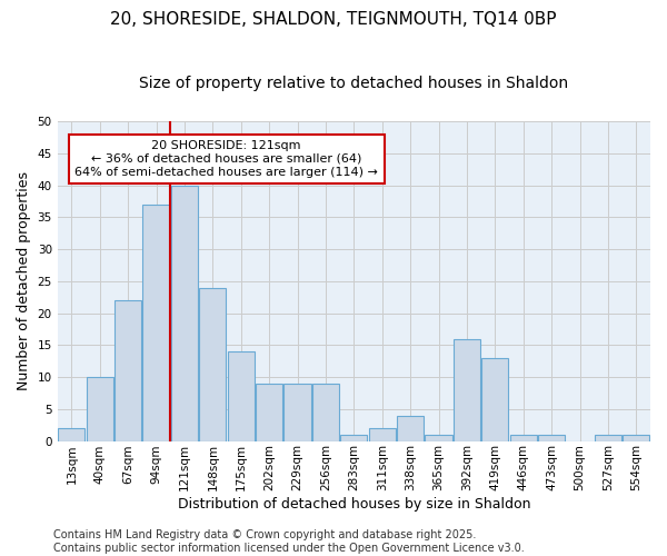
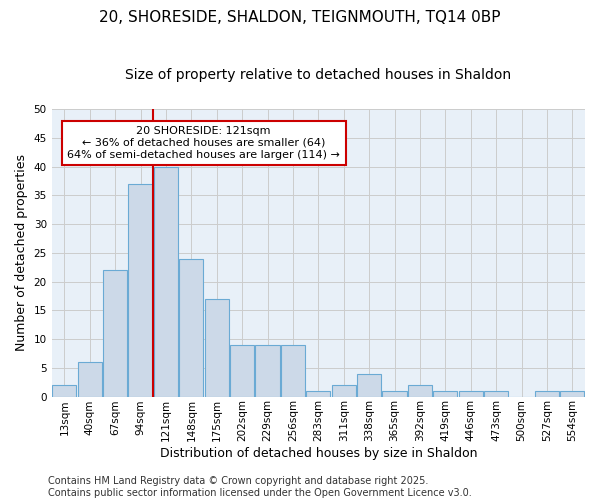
40sqm: 10 -> 6
175sqm: 14 -> 17
392sqm: 16 -> 2
419sqm: 13 -> 1
